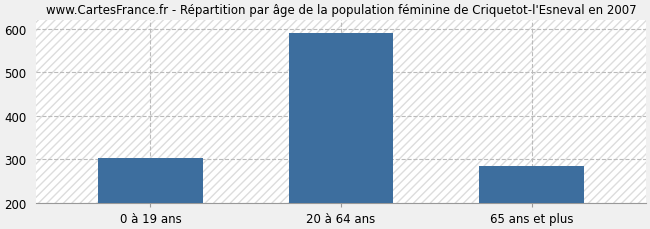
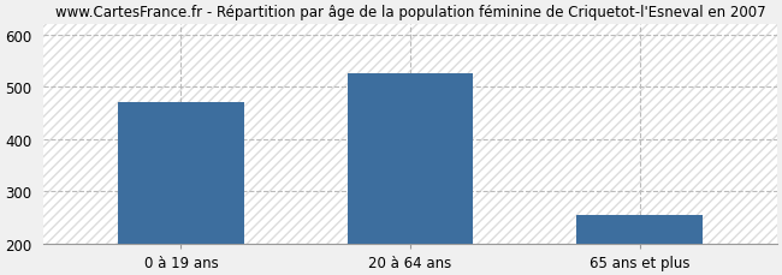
0 à 19 ans: 304 -> 470
20 à 64 ans: 591 -> 525
65 ans et plus: 284 -> 255
